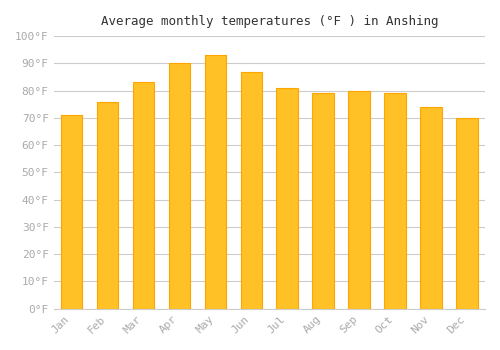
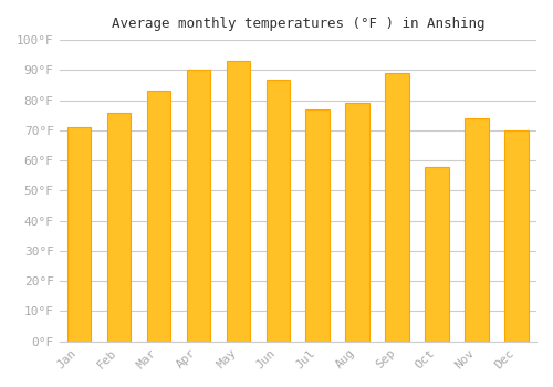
Jul: 81°F -> 77°F
Sep: 80°F -> 89°F
Oct: 79°F -> 58°F
